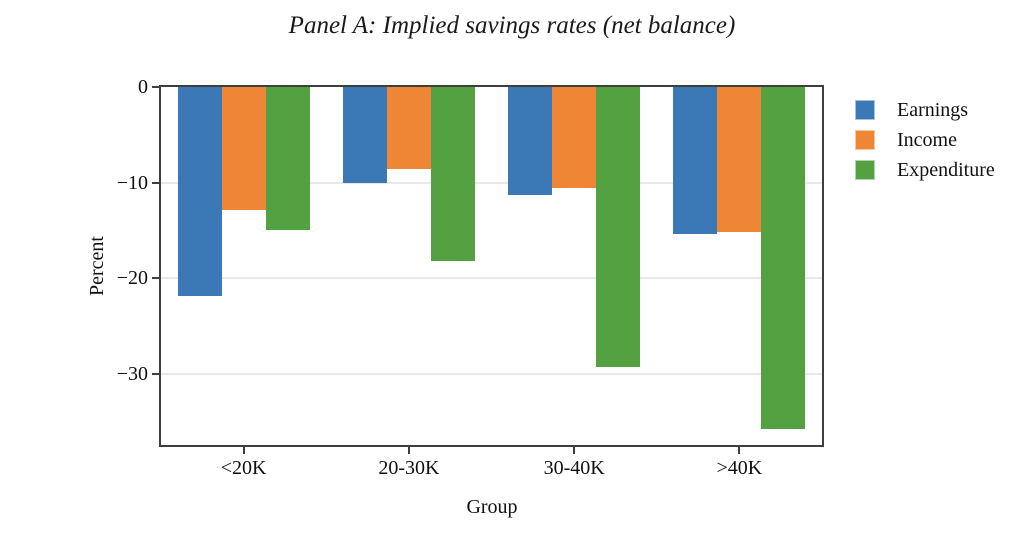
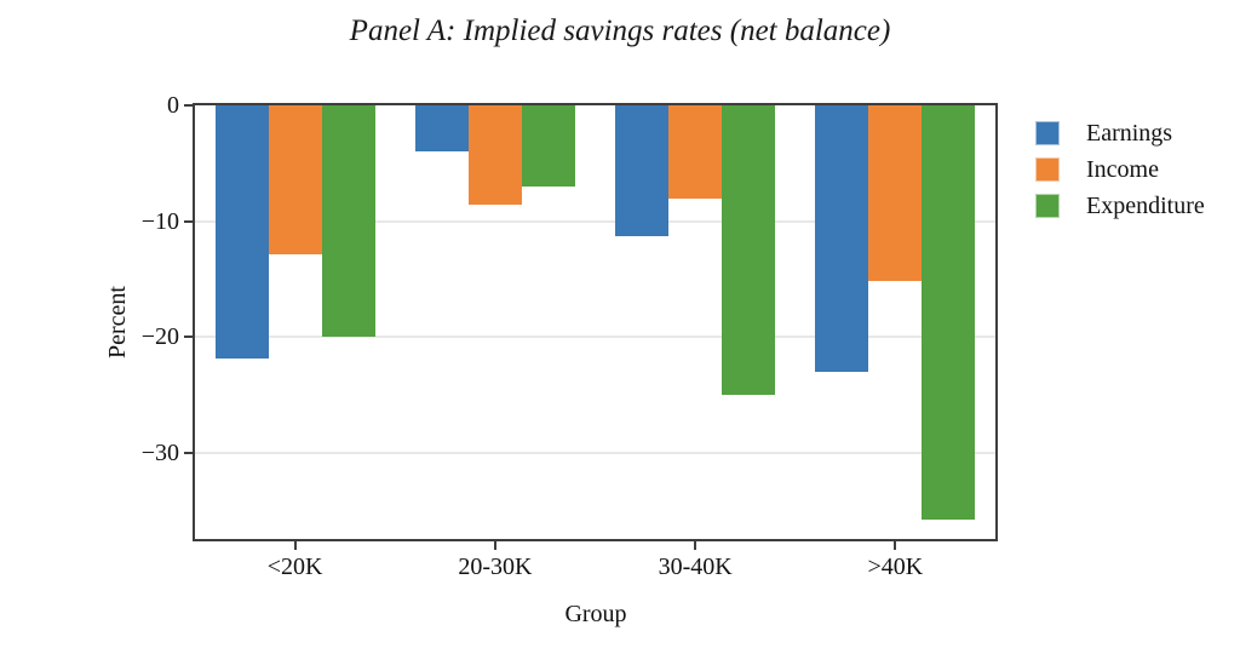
Expenditure/<20K: -15 -> -20
Earnings/20-30K: -10 -> -4
Expenditure/20-30K: -18 -> -7
Income/30-40K: -10 -> -8
Expenditure/30-40K: -29 -> -25
Earnings/>40K: -15 -> -23
